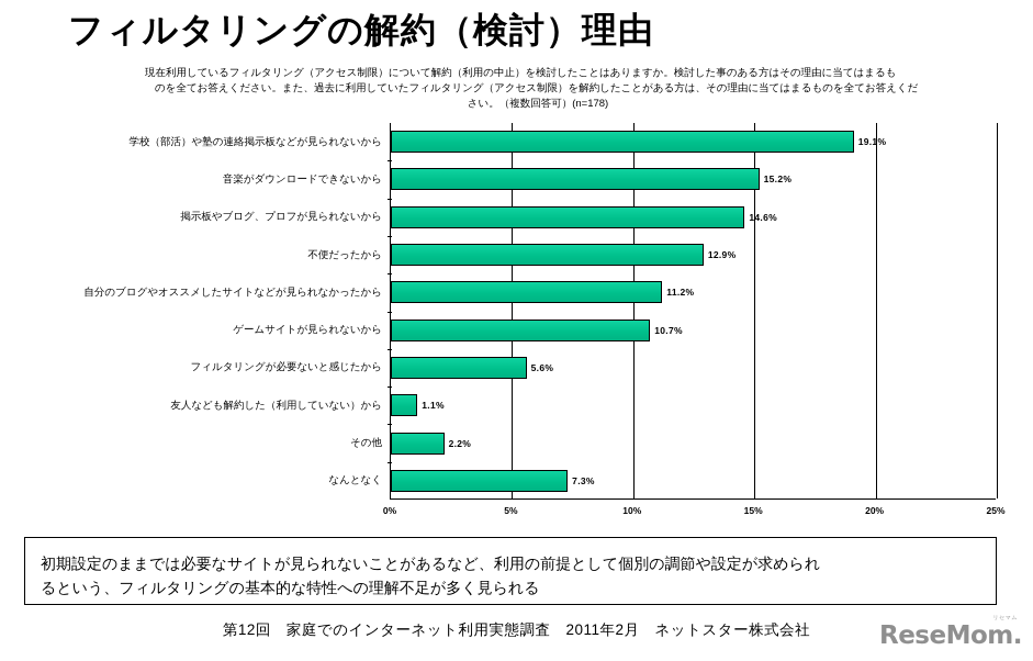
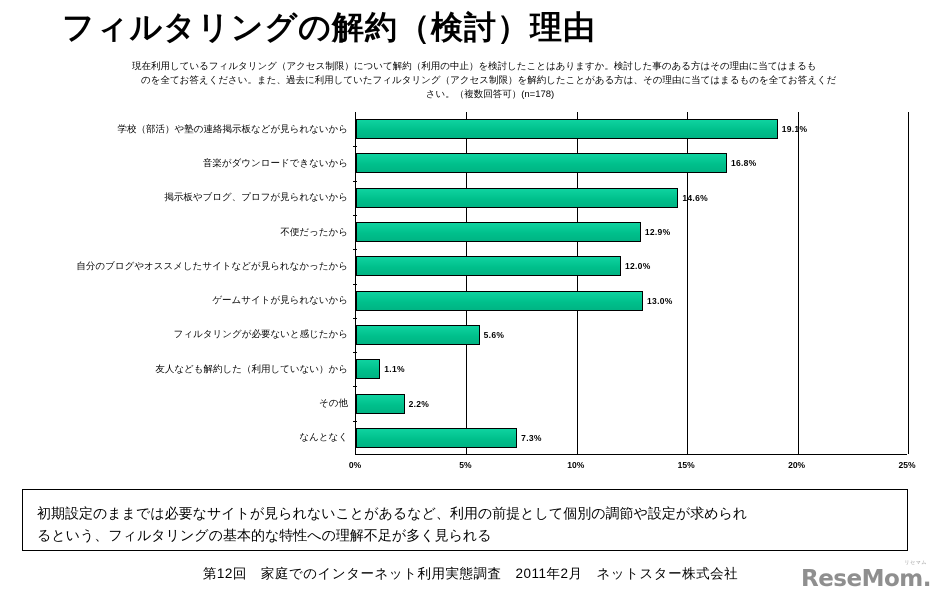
音楽がダウンロードできないから: 15.2% -> 16.8%
自分のブログやオススメしたサイトなどが見られなかったから: 11.2% -> 12.0%
ゲームサイトが見られないから: 10.7% -> 13.0%
